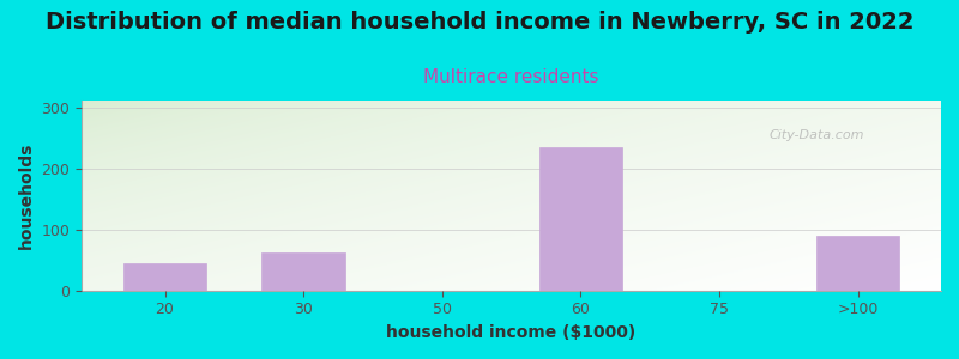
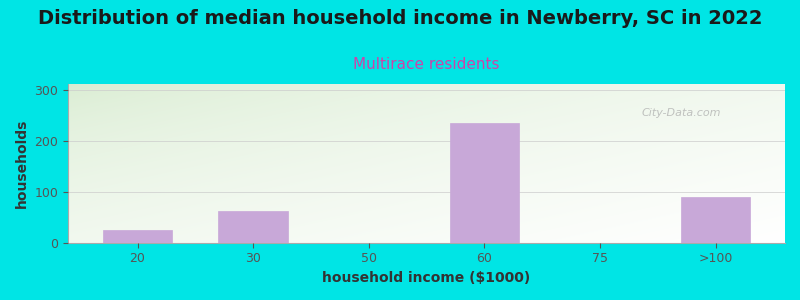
20: 44 -> 25
